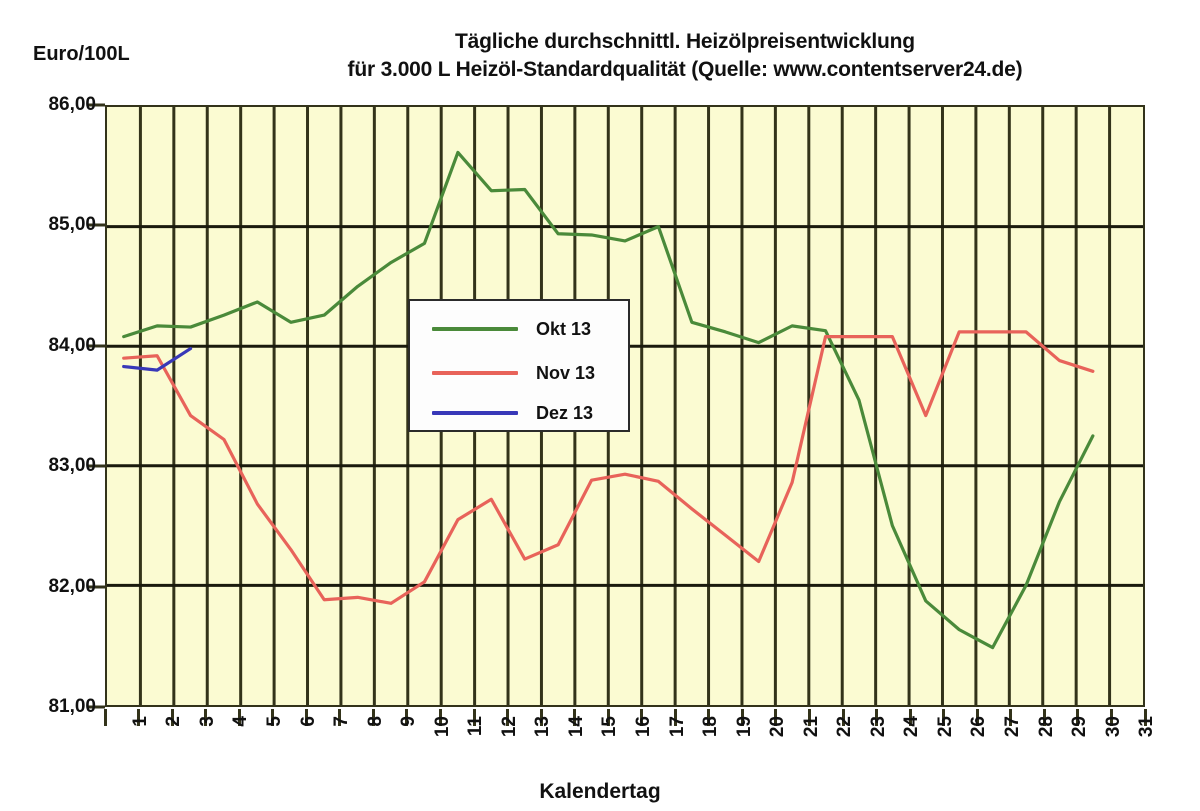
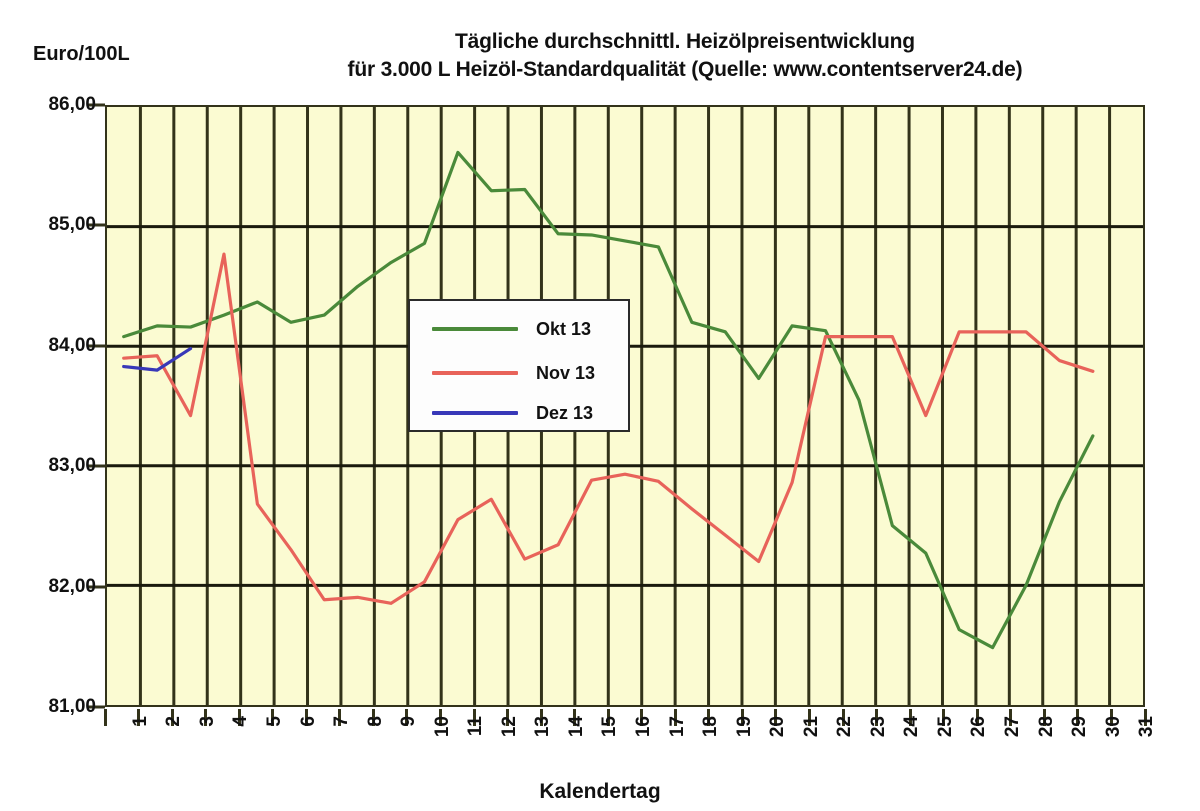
Nov 13/4: 83,22 -> 84,77
Okt 13/17: 85,00 -> 84,83
Okt 13/20: 84,03 -> 83,73
Okt 13/25: 81,87 -> 82,27
